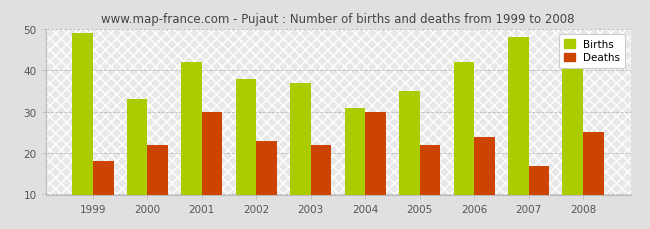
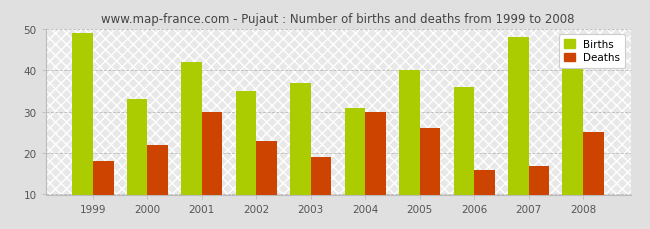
Births/2002: 38 -> 35
Deaths/2003: 22 -> 19
Births/2005: 35 -> 40
Deaths/2005: 22 -> 26
Births/2006: 42 -> 36
Deaths/2006: 24 -> 16
